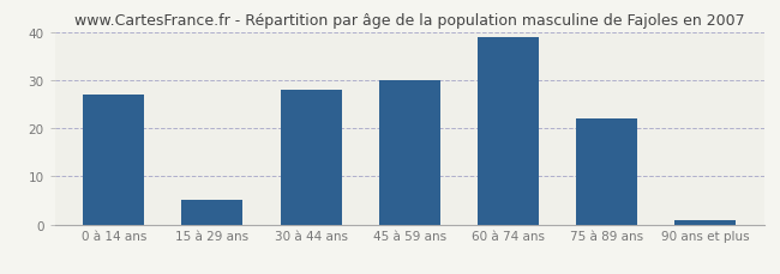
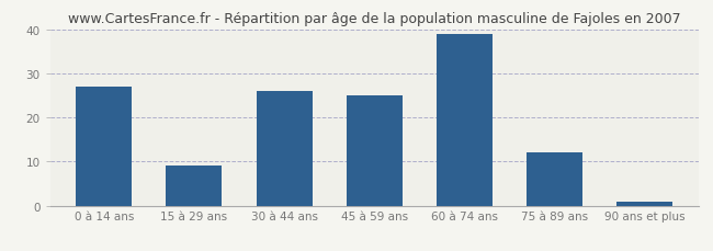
15 à 29 ans: 5 -> 9
30 à 44 ans: 28 -> 26
45 à 59 ans: 30 -> 25
75 à 89 ans: 22 -> 12
